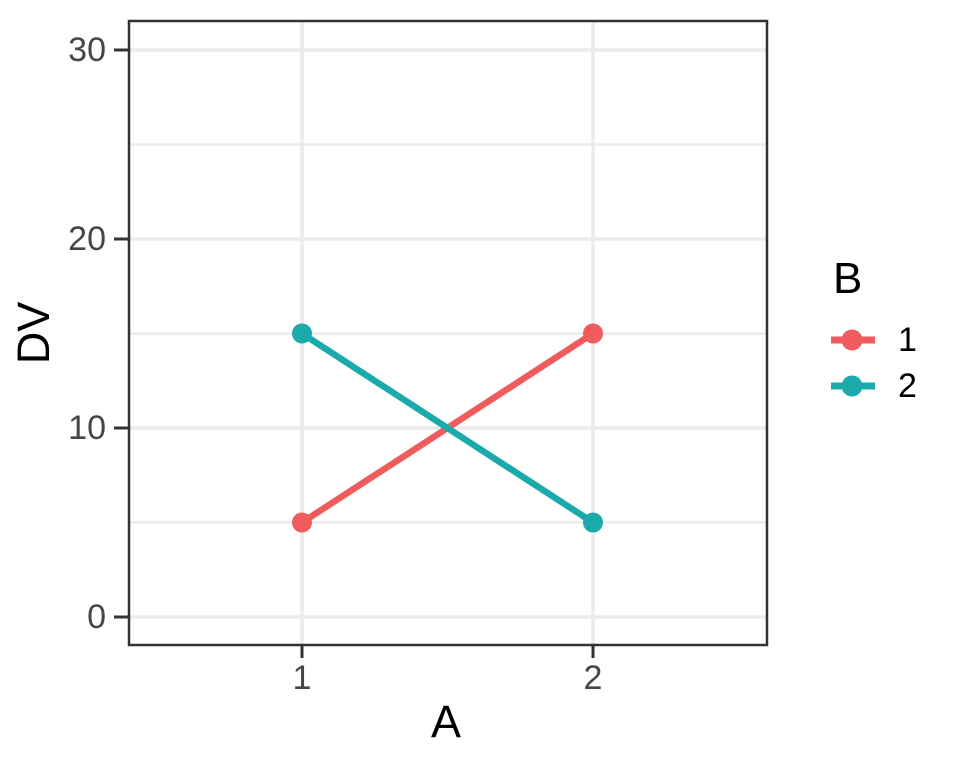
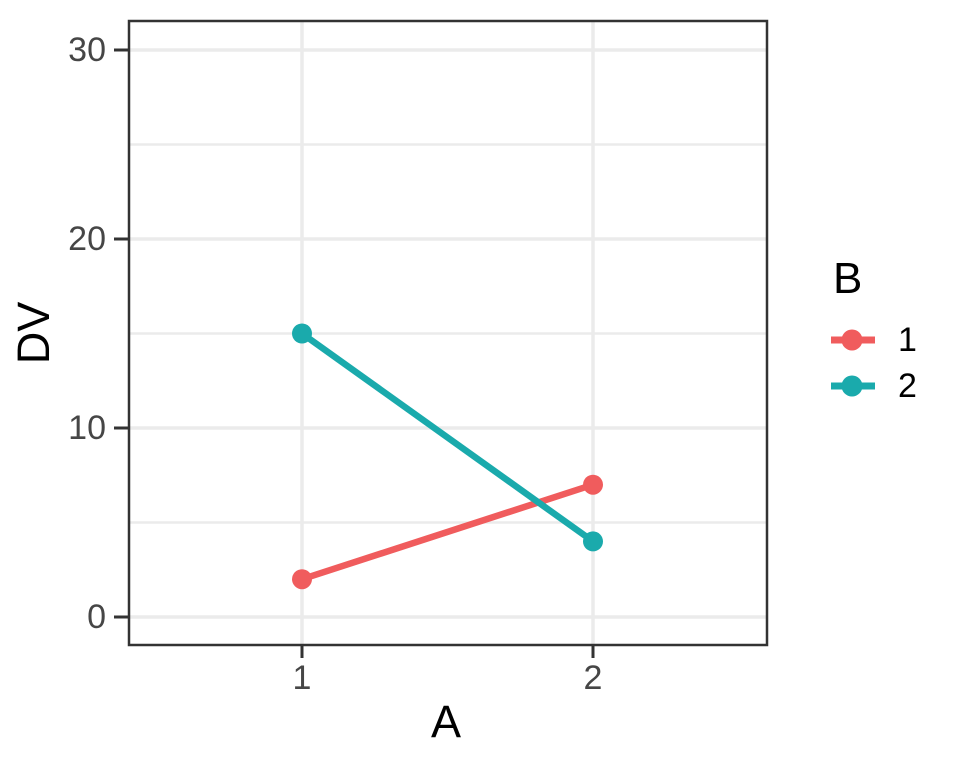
1/1: 5 -> 2
1/2: 15 -> 7
2/2: 5 -> 4
